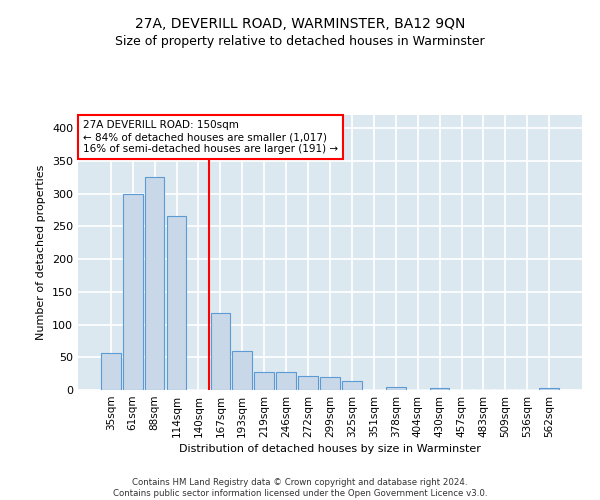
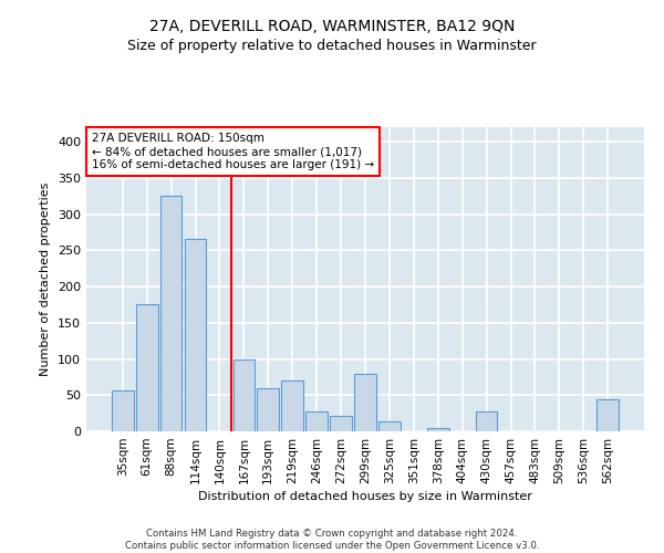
61sqm: 300 -> 176
167sqm: 117 -> 100
219sqm: 28 -> 70
299sqm: 20 -> 80
430sqm: 3 -> 28
562sqm: 3 -> 44
